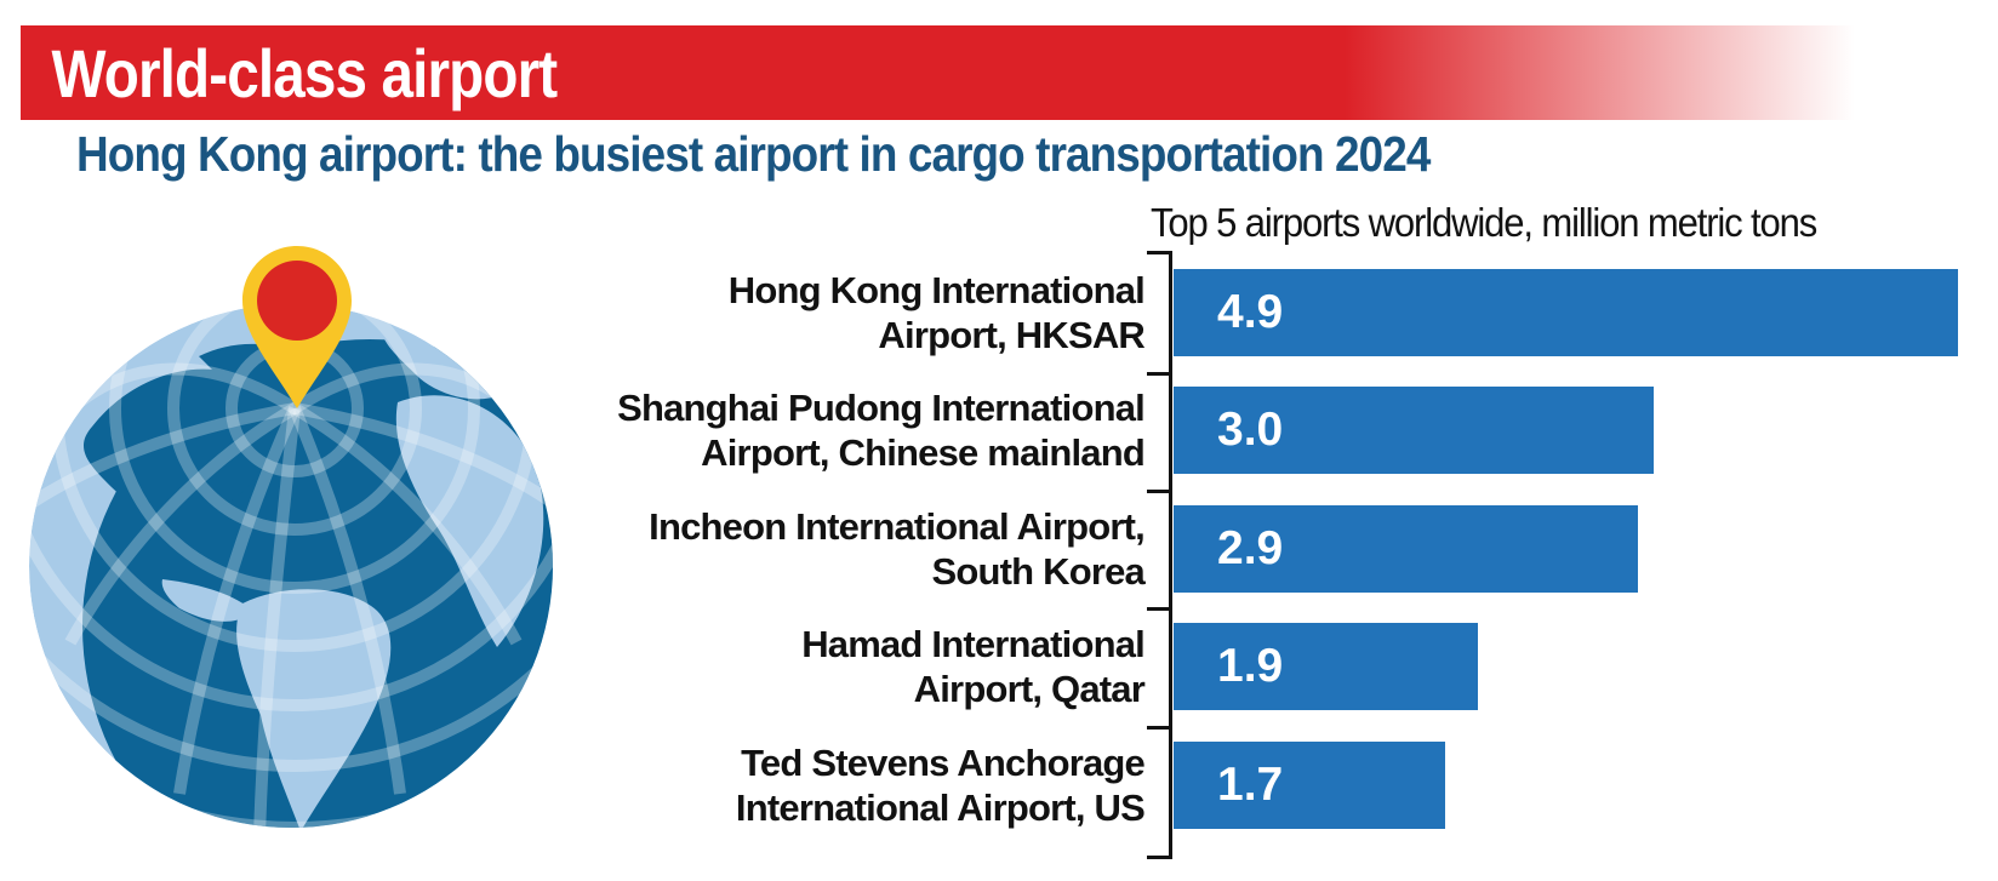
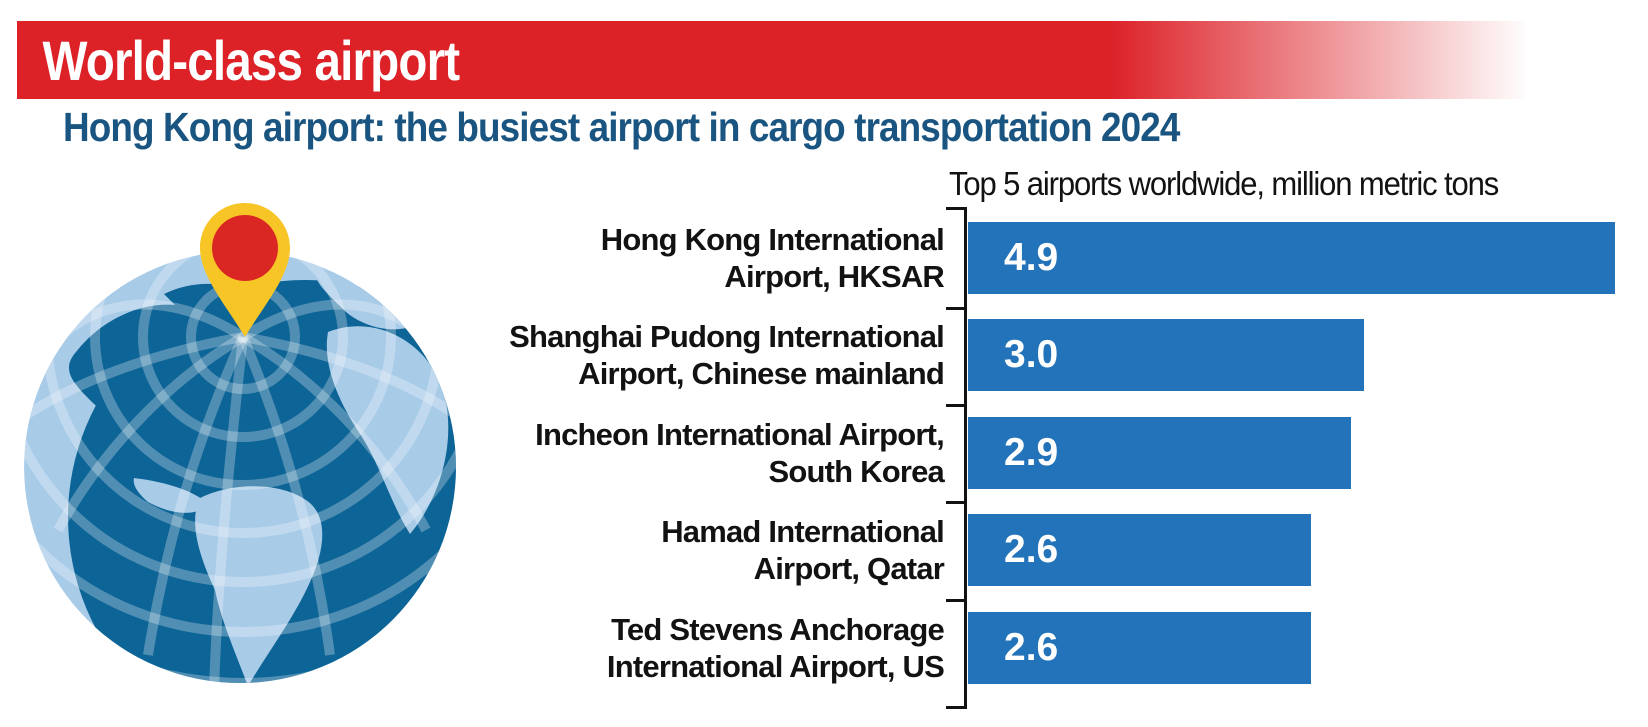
Hamad International Airport, Qatar: 1.9 -> 2.6
Ted Stevens Anchorage International Airport, US: 1.7 -> 2.6
